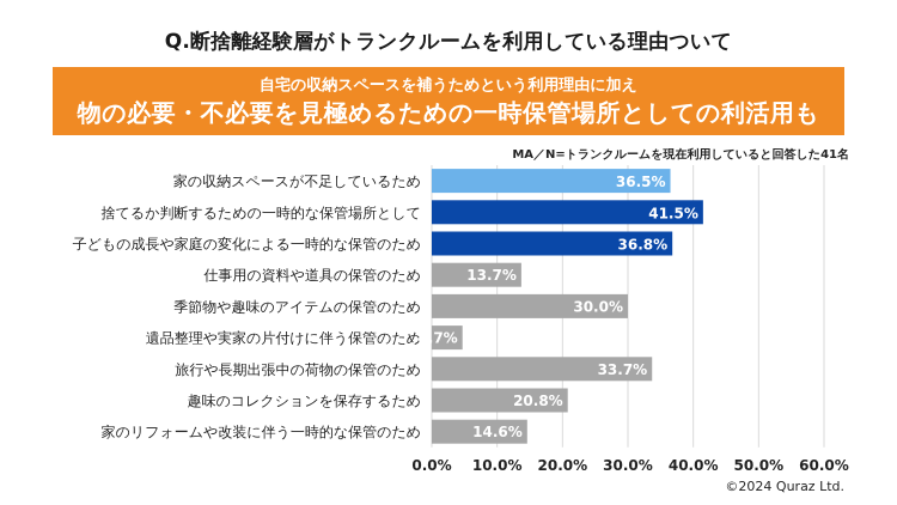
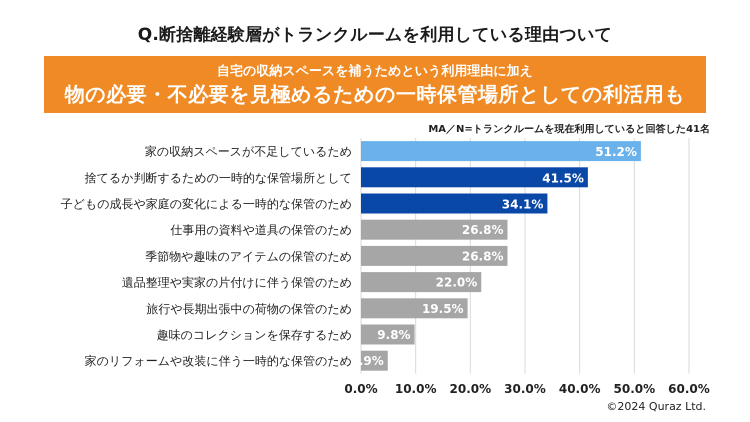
家の収納スペースが不足しているため: 36.5% -> 51.2%
子どもの成長や家庭の変化による一時的な保管のため: 36.8% -> 34.1%
仕事用の資料や道具の保管のため: 13.7% -> 26.8%
季節物や趣味のアイテムの保管のため: 30.0% -> 26.8%
遺品整理や実家の片付けに伴う保管のため: 4.7% -> 22.0%
旅行や長期出張中の荷物の保管のため: 33.7% -> 19.5%
趣味のコレクションを保存するため: 20.8% -> 9.8%
家のリフォームや改装に伴う一時的な保管のため: 14.6% -> 4.9%
